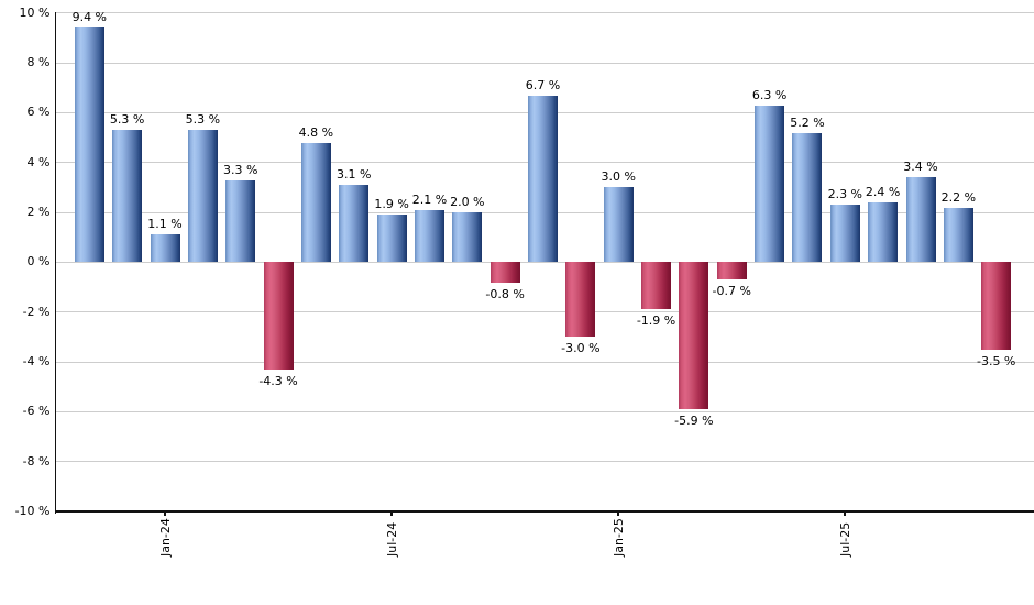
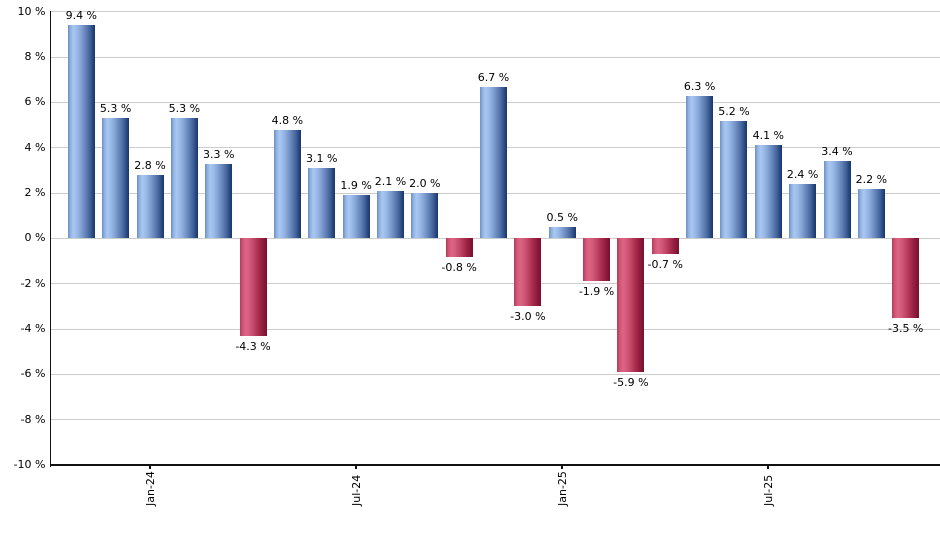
Jan-24: 1.1 -> 2.8
Jan-25: 3.0 -> 0.5
Jul-25: 2.3 -> 4.1
